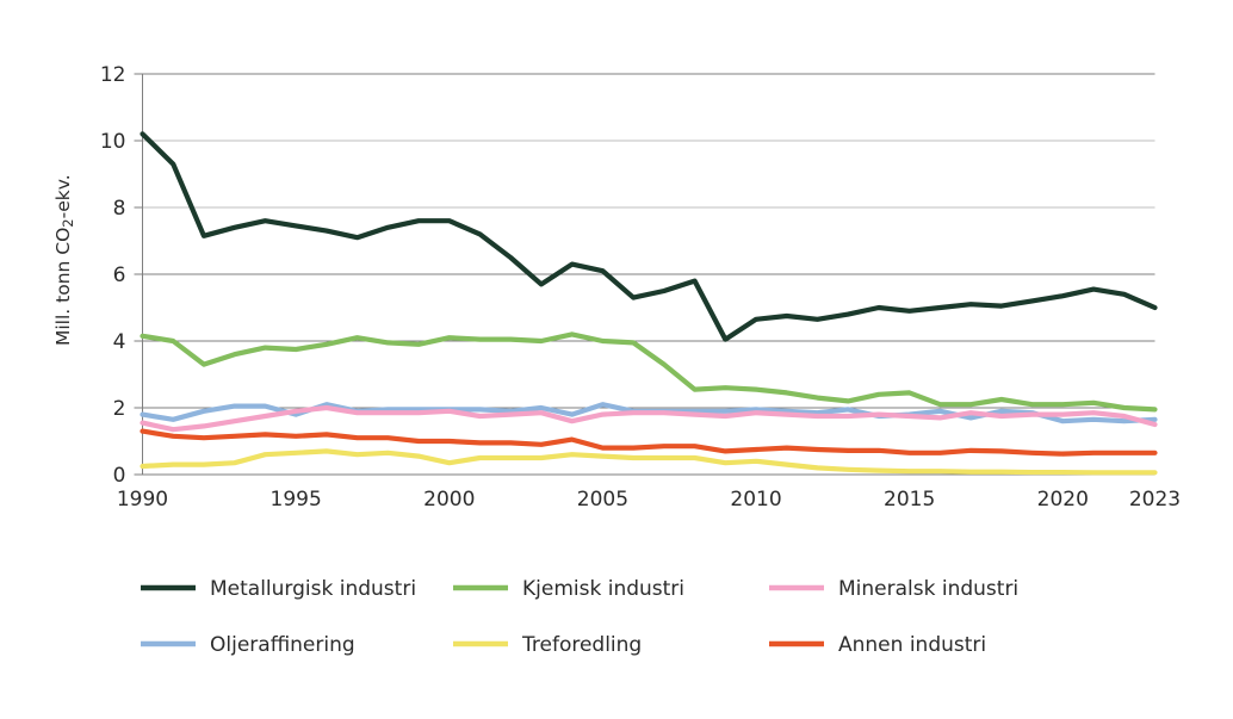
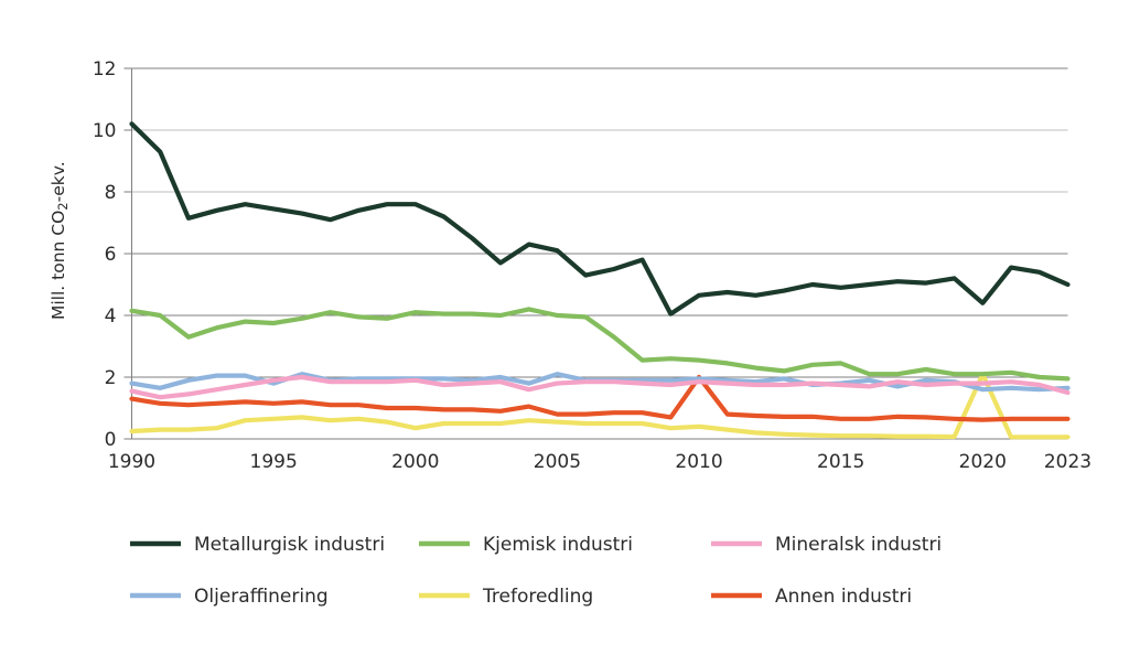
Annen industri/2010: 0.8 -> 2.0
Metallurgisk industri/2020: 5.3 -> 4.4
Treforedling/2020: 0.1 -> 2.1
